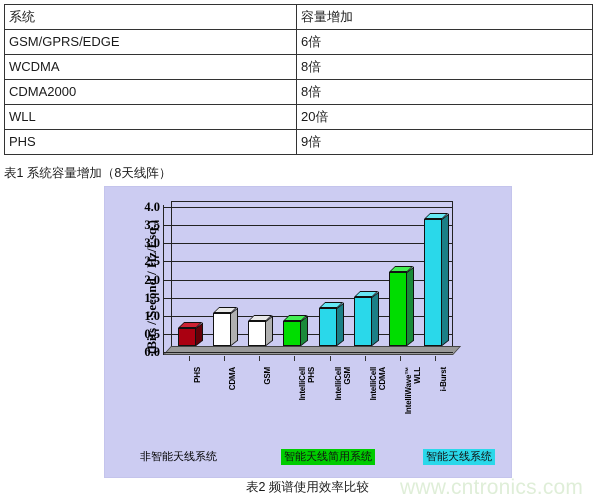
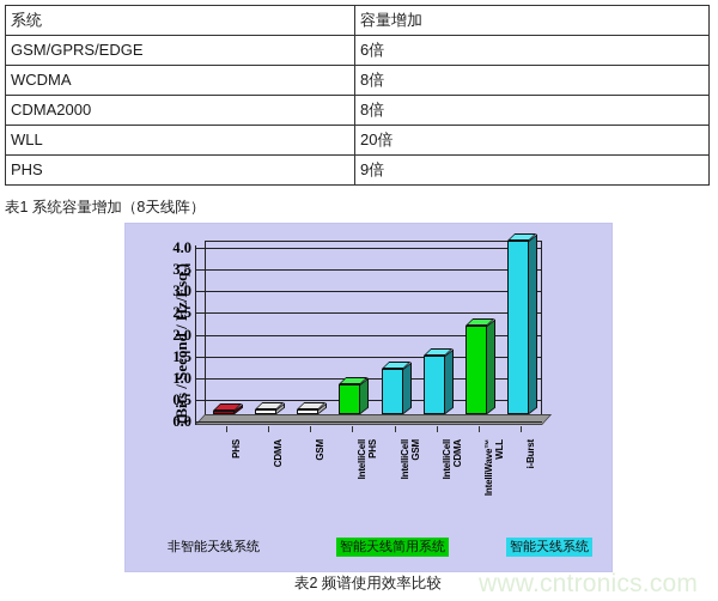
PHS: 0.5 -> 0.1
CDMA: 0.9 -> 0.1
GSM: 0.7 -> 0.1
i-Burst: 3.5 -> 4.0
